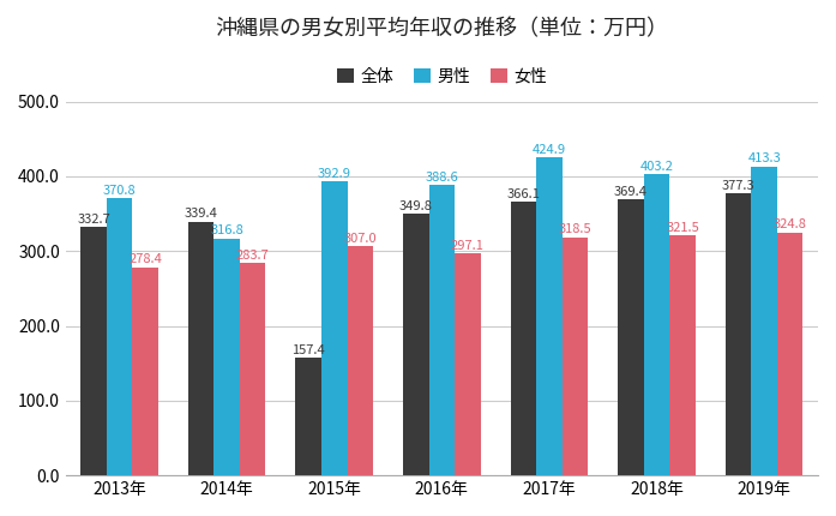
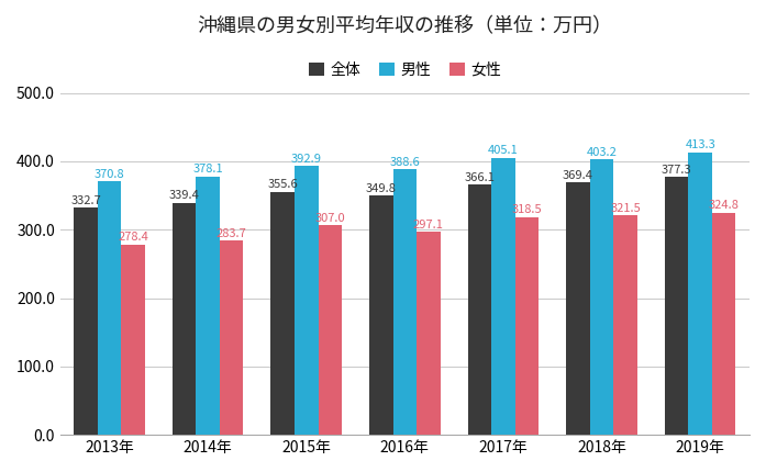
男性/2014年: 316.8 -> 378.1
全体/2015年: 157.4 -> 355.6
男性/2017年: 424.9 -> 405.1
